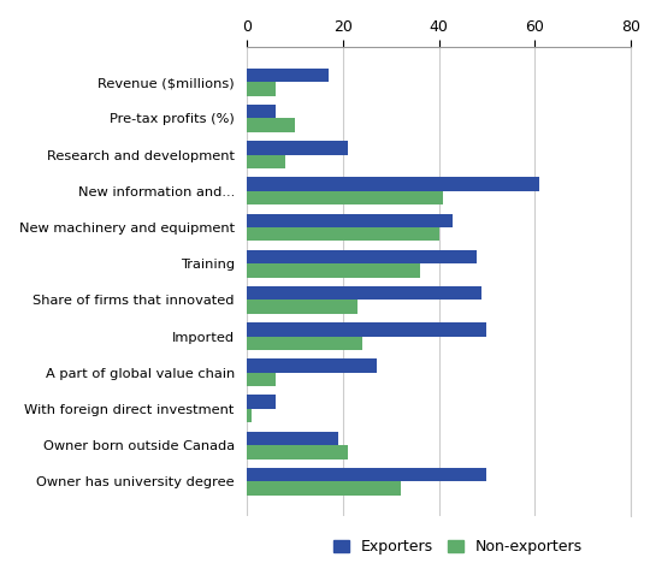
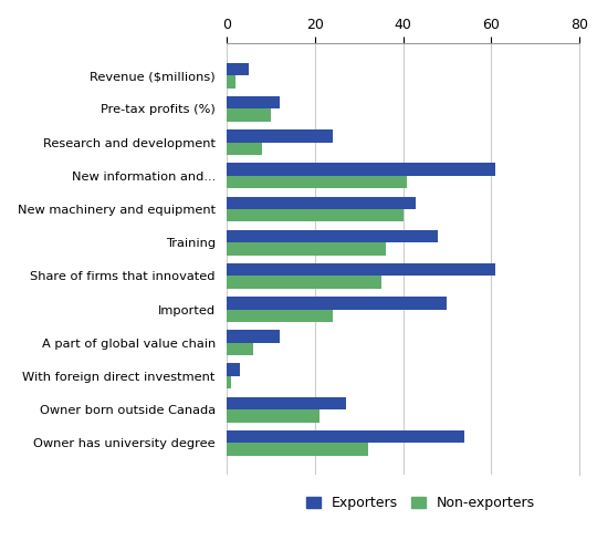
Exporters/Revenue ($millions): 17 -> 5
Non-exporters/Revenue ($millions): 6 -> 2
Exporters/Pre-tax profits (%): 6 -> 12
Exporters/Research and development: 21 -> 24
Exporters/Share of firms that innovated: 49 -> 61
Non-exporters/Share of firms that innovated: 23 -> 35
Exporters/A part of global value chain: 27 -> 12
Exporters/With foreign direct investment: 6 -> 3
Exporters/Owner born outside Canada: 19 -> 27
Exporters/Owner has university degree: 50 -> 54
